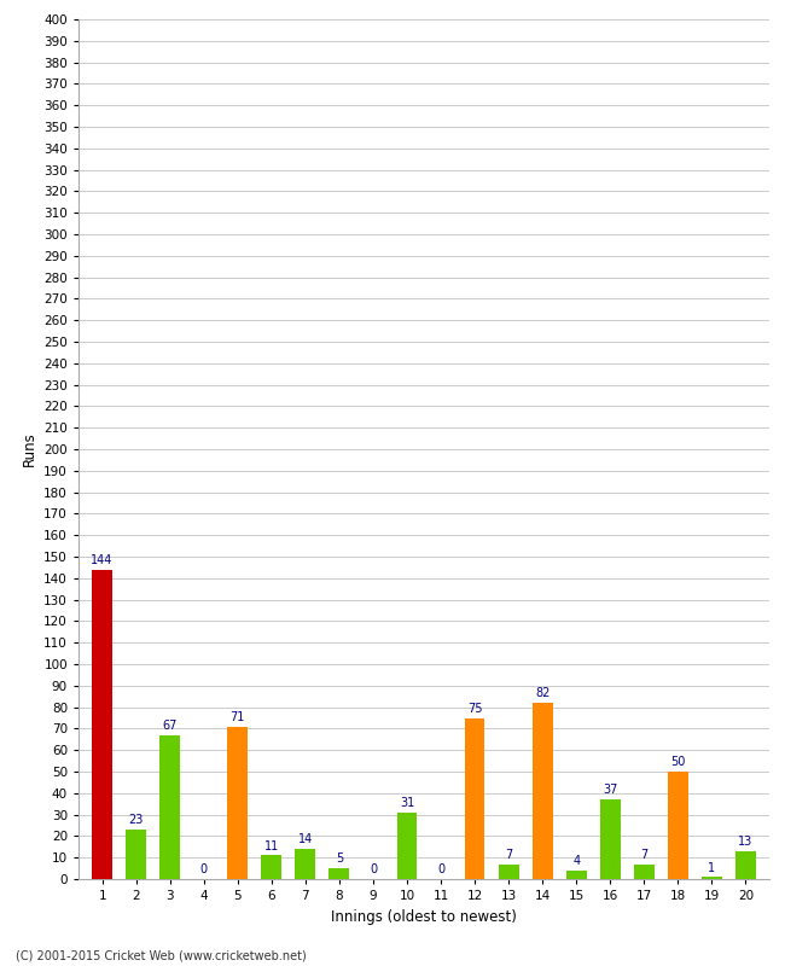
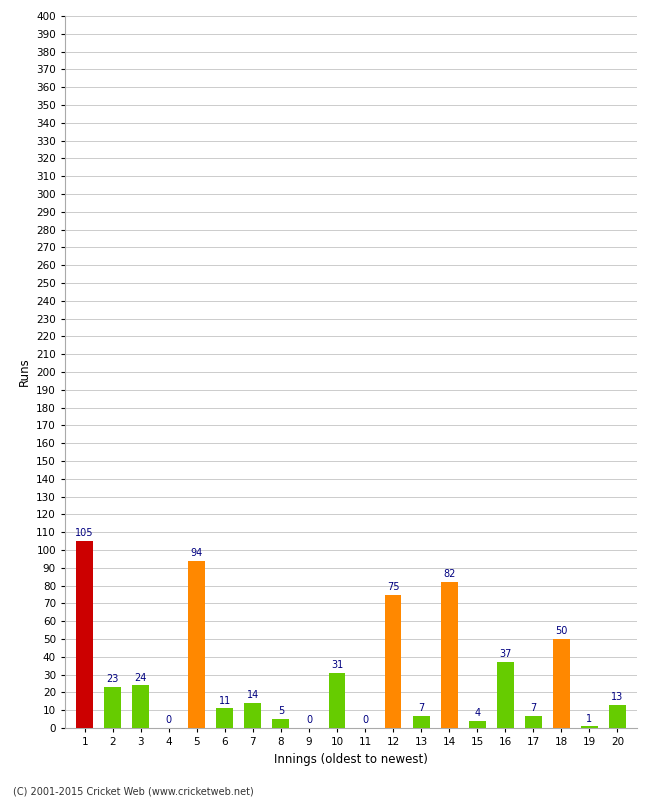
1: 144 -> 105
3: 67 -> 24
5: 71 -> 94
